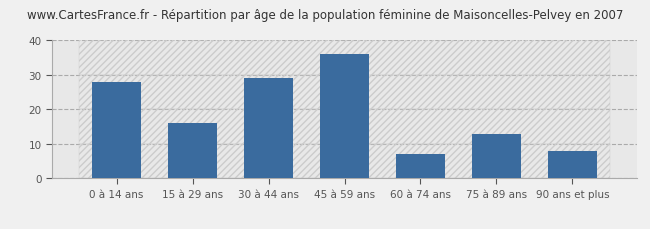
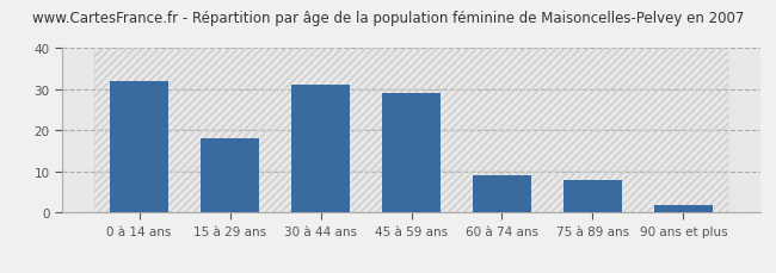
0 à 14 ans: 28 -> 32
15 à 29 ans: 16 -> 18
30 à 44 ans: 29 -> 31
45 à 59 ans: 36 -> 29
60 à 74 ans: 7 -> 9
75 à 89 ans: 13 -> 8
90 ans et plus: 8 -> 2
